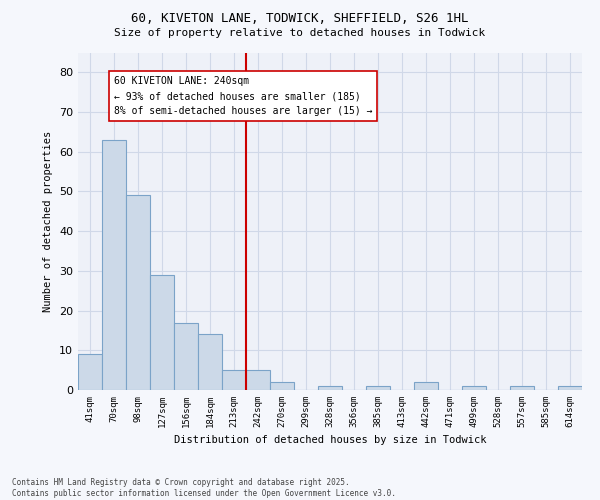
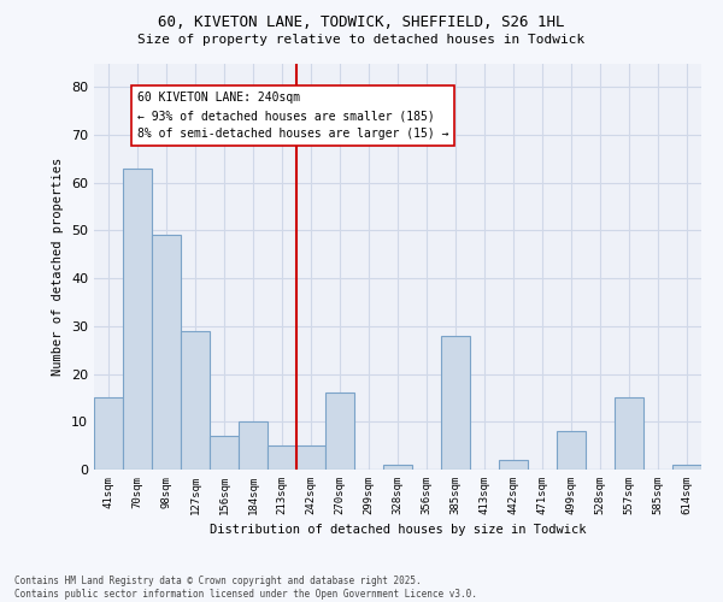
41sqm: 9 -> 15
156sqm: 17 -> 7
184sqm: 14 -> 10
270sqm: 2 -> 16
385sqm: 1 -> 28
499sqm: 1 -> 8
557sqm: 1 -> 15
